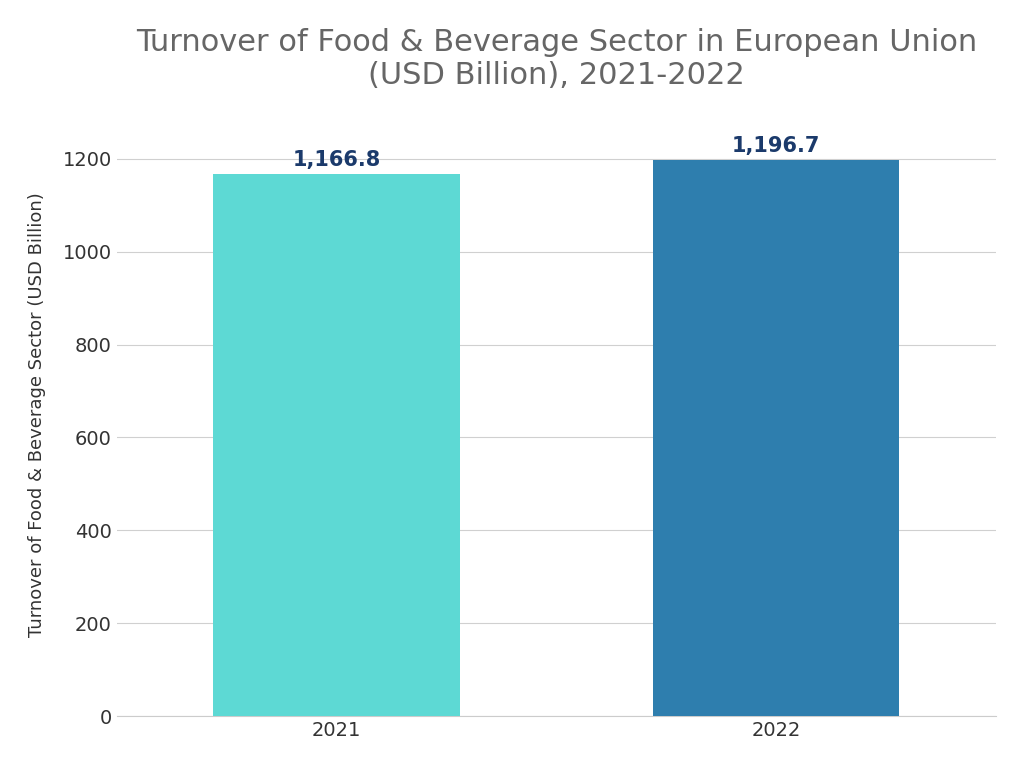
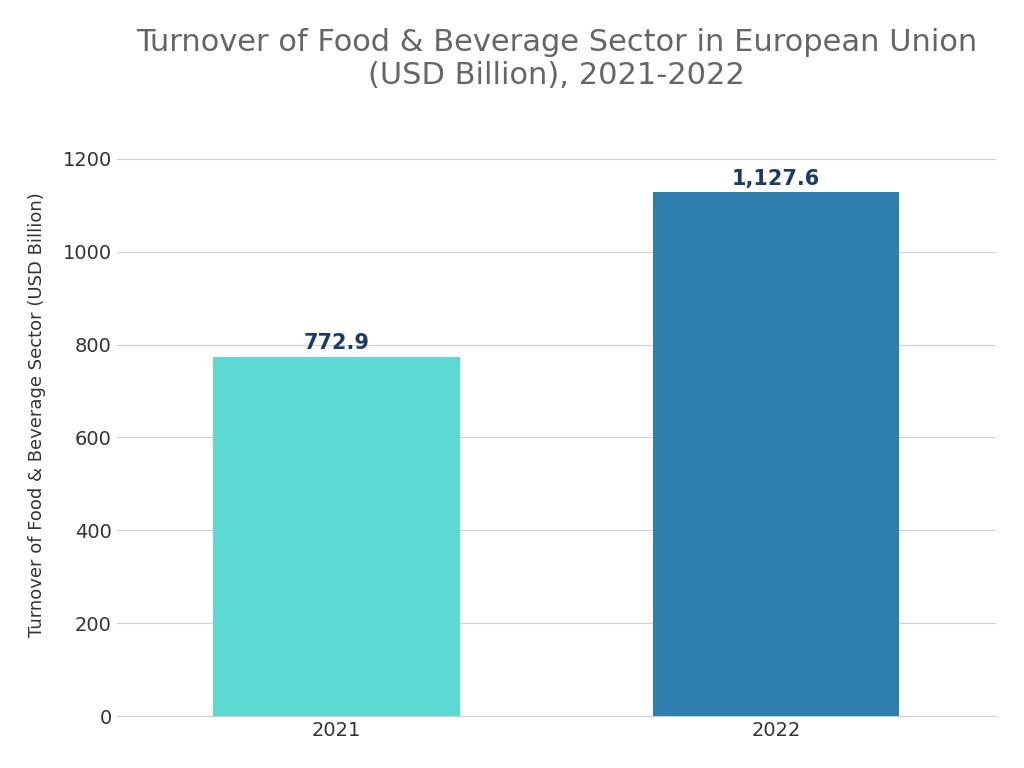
2021: 1,166.8 -> 772.9
2022: 1,196.7 -> 1,127.6
